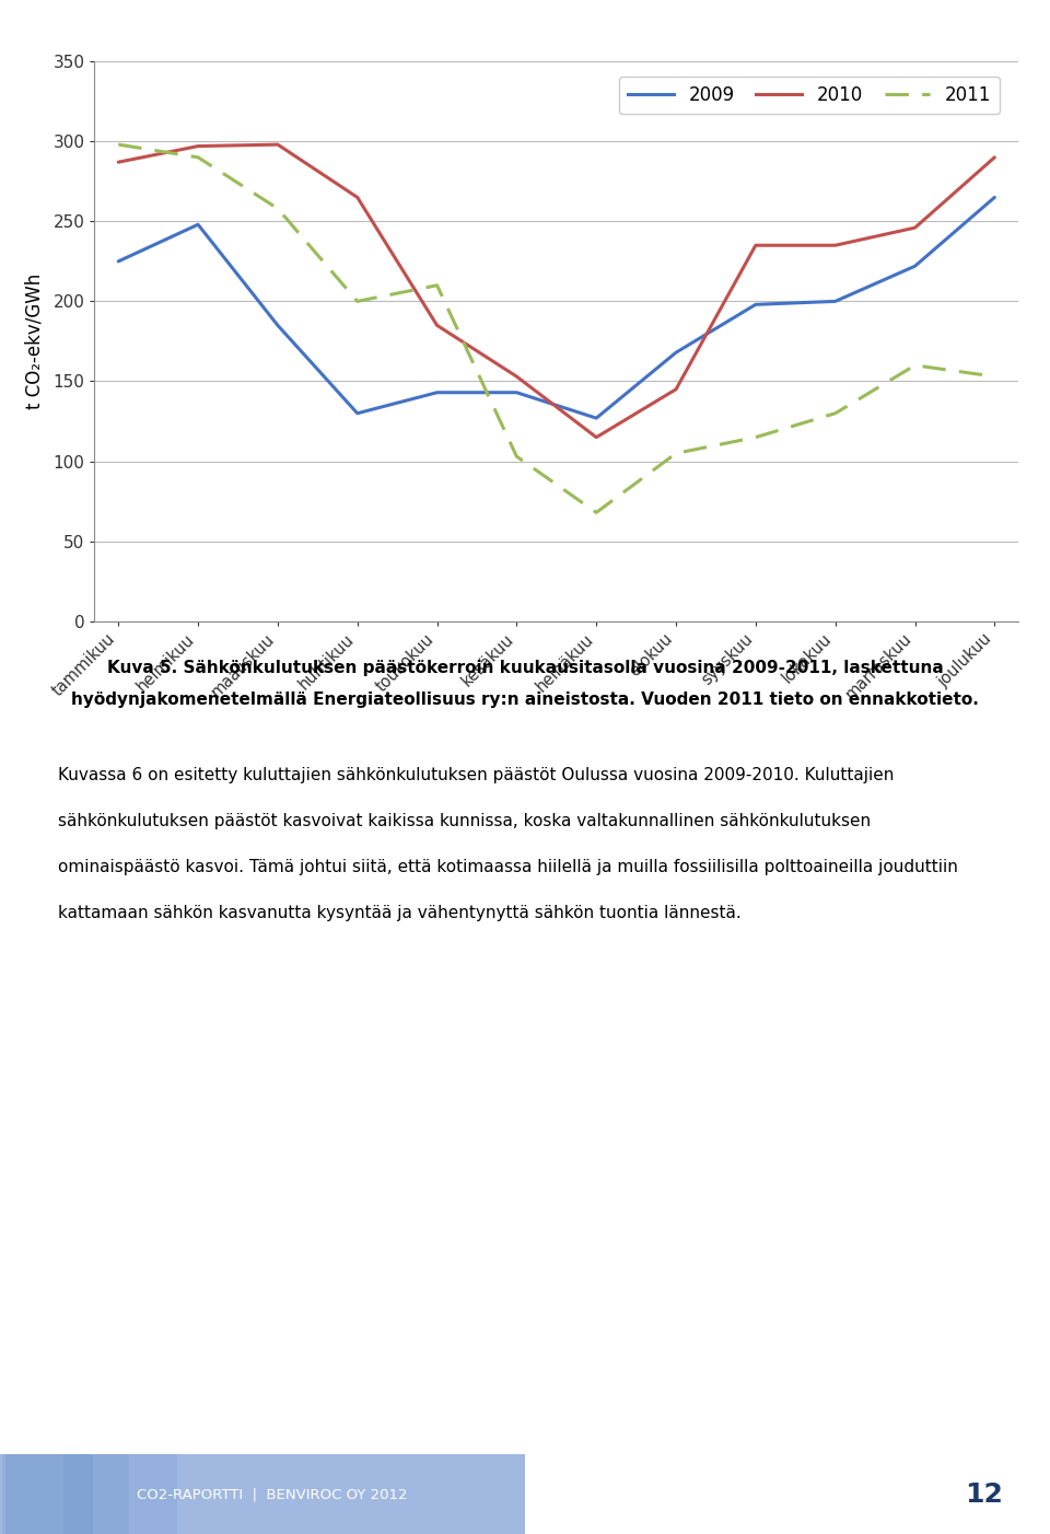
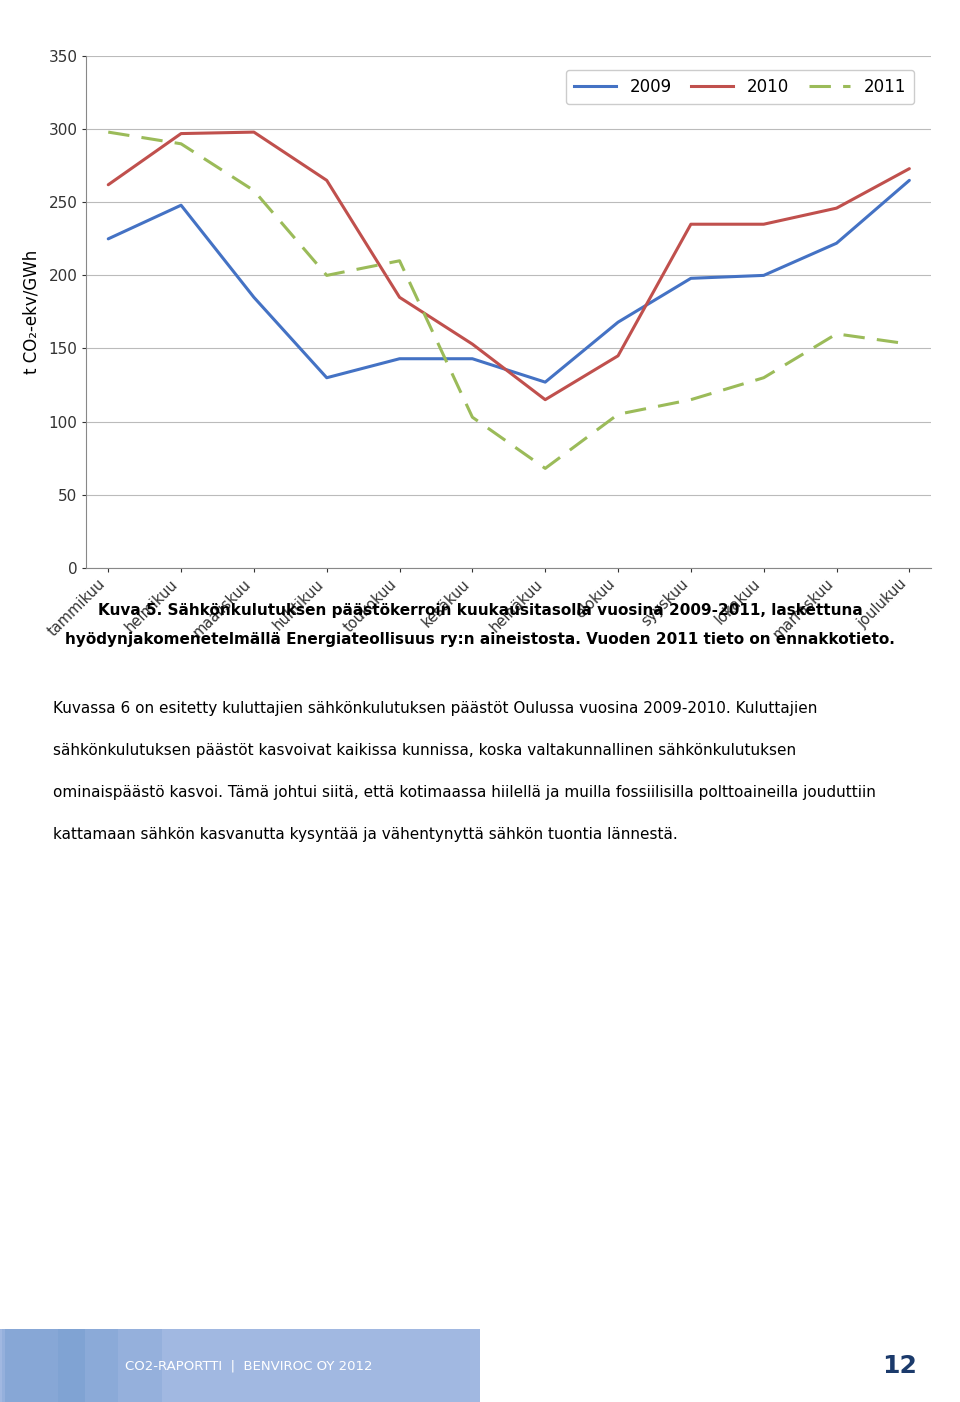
2010/tammikuu: 287 -> 262
2010/joulukuu: 290 -> 273
